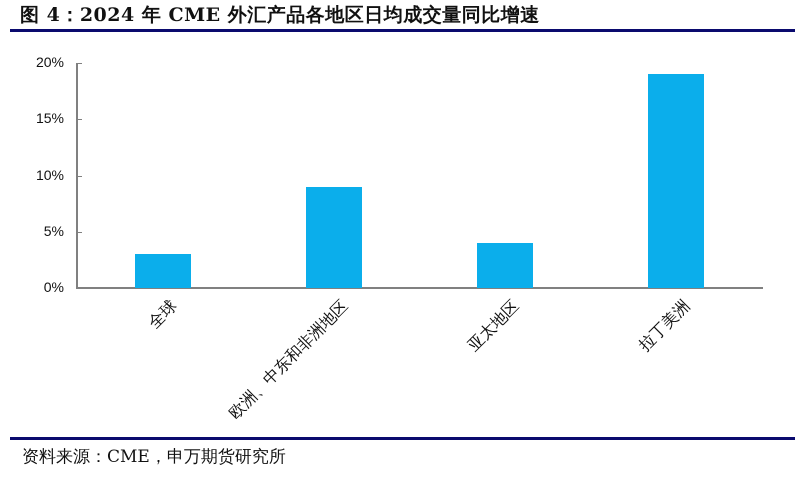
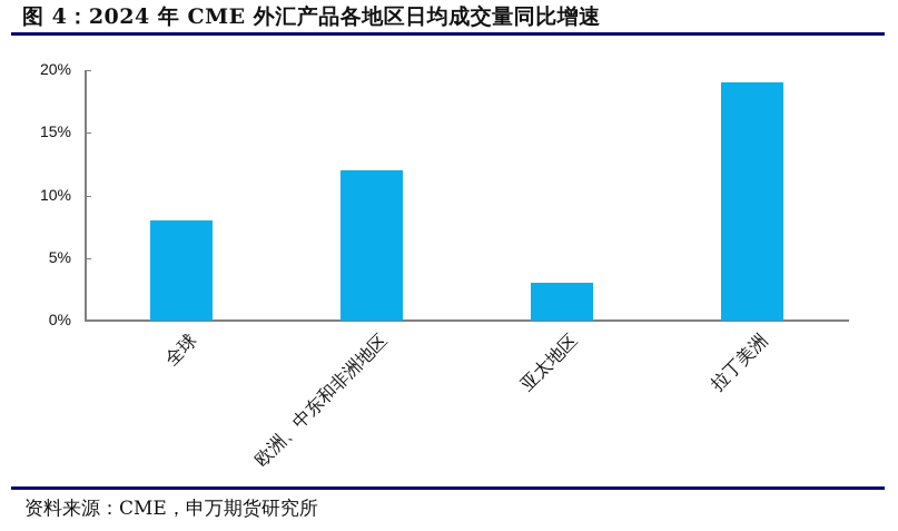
全球: 3% -> 8%
欧洲、中东和非洲地区: 9% -> 12%
亚太地区: 4% -> 3%
